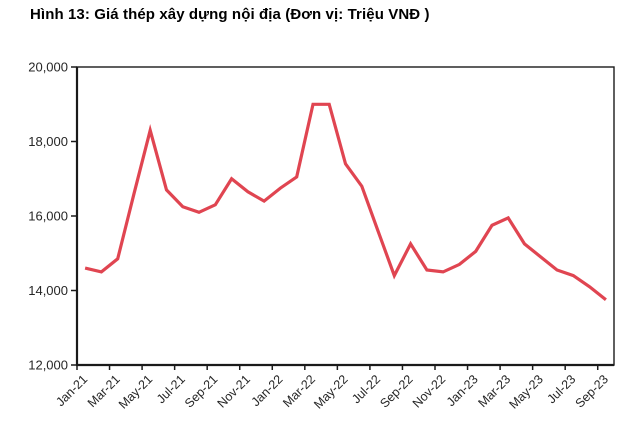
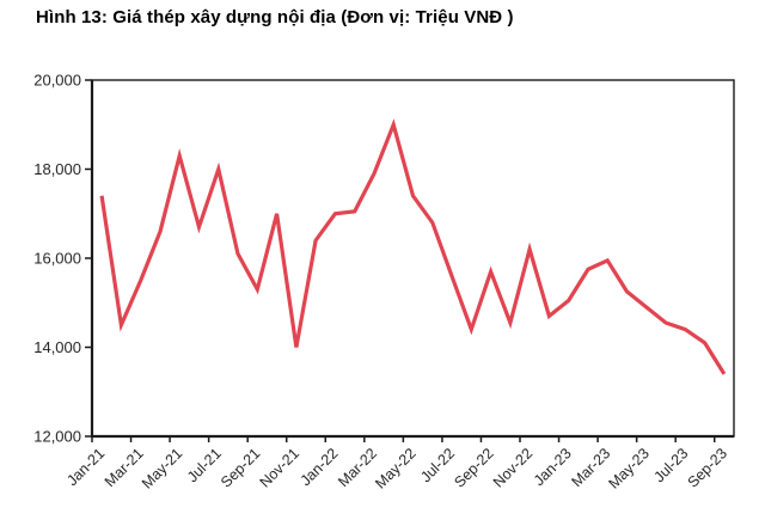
Jan-21: 14600 -> 17400
Mar-21: 14800 -> 15500
Jul-21: 16200 -> 18000
Sep-21: 16300 -> 15300
Nov-21: 16600 -> 14000
Jan-22: 16800 -> 17000
Mar-22: 19000 -> 17900
Sep-22: 15200 -> 15700
Nov-22: 14500 -> 16200
Sep-23: 13800 -> 13400
